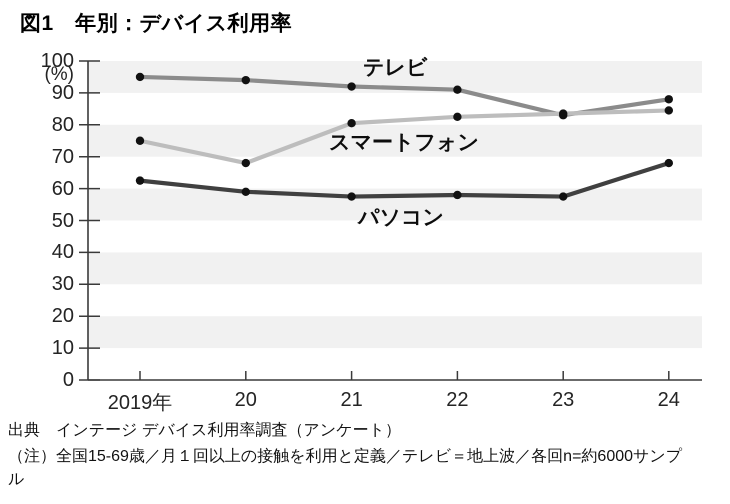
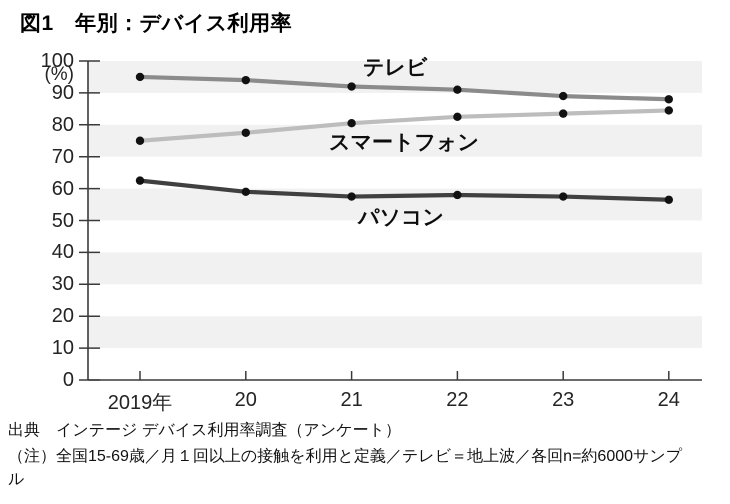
スマートフォン/20: 68 -> 78
テレビ/23: 83 -> 89
パソコン/24: 68 -> 56
